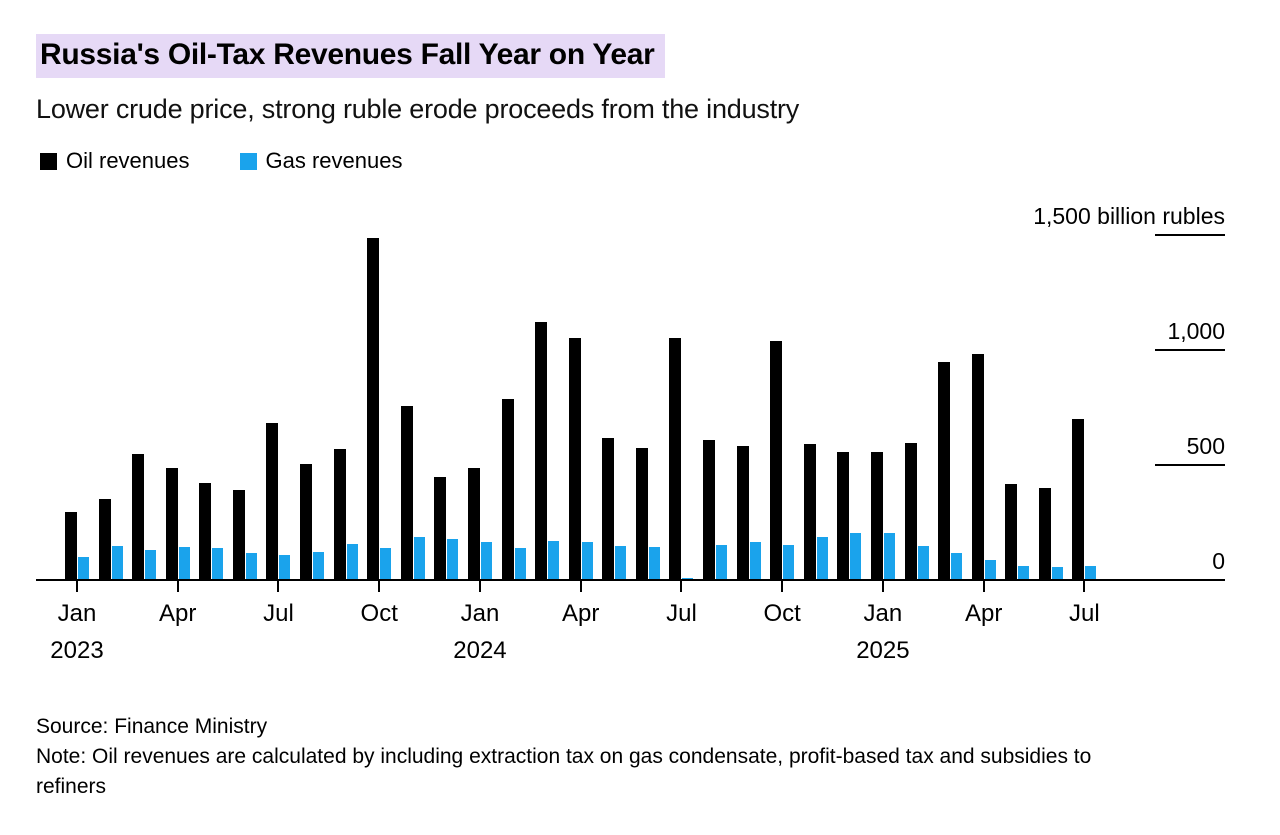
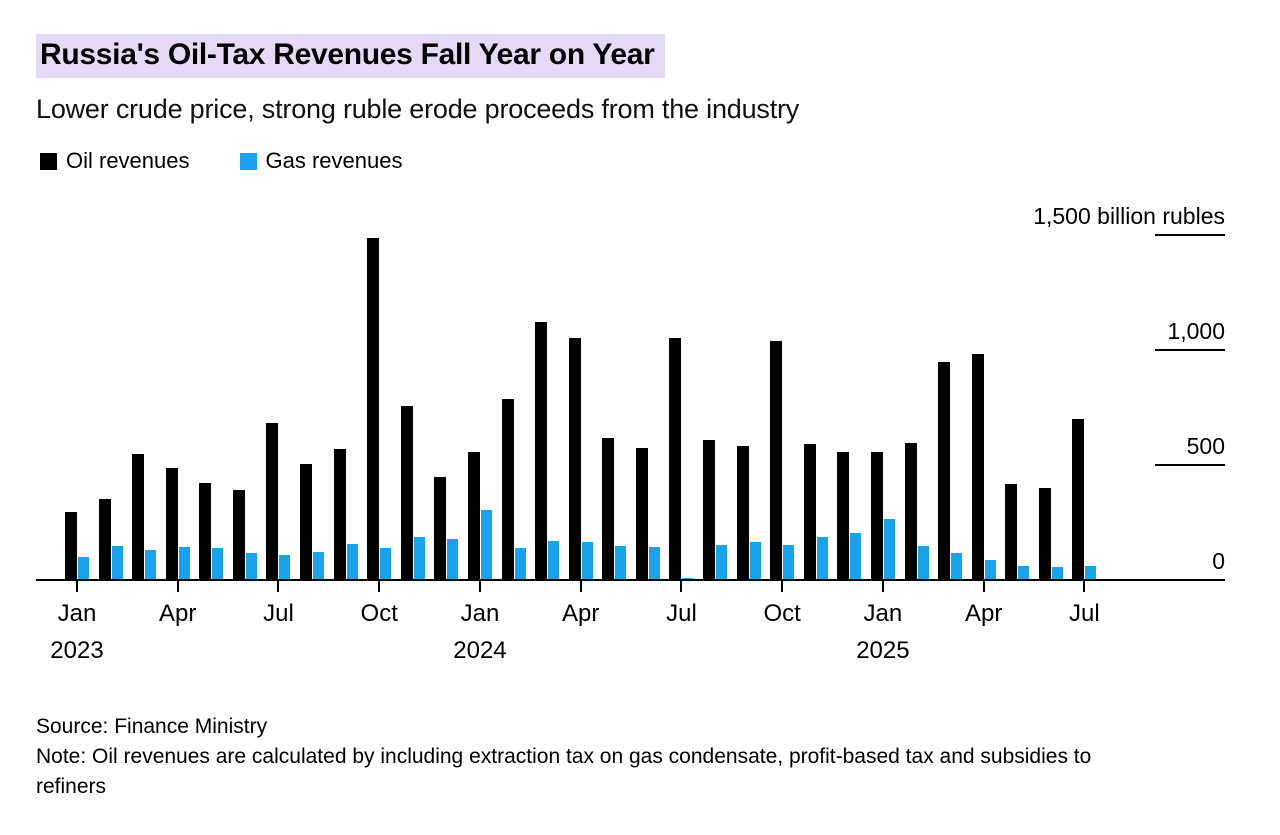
Oil revenues/Jan 2024: 490 -> 560
Gas revenues/Jan 2024: 170 -> 310
Gas revenues/Jan 2025: 210 -> 270
